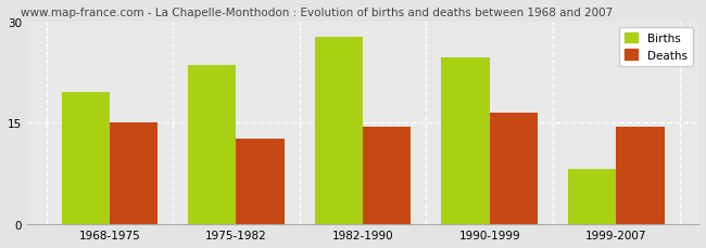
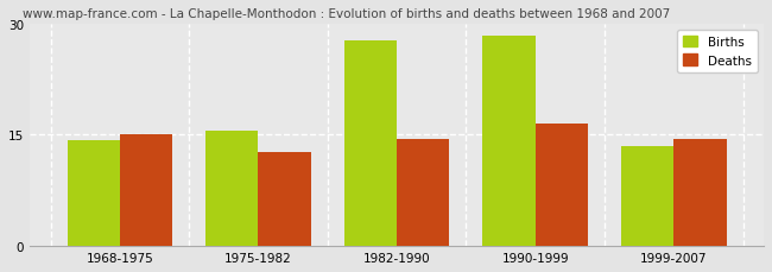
Births/1968-1975: 19.6 -> 14.3
Births/1975-1982: 23.6 -> 15.5
Births/1990-1999: 24.6 -> 28.3
Births/1999-2007: 8.2 -> 13.5
